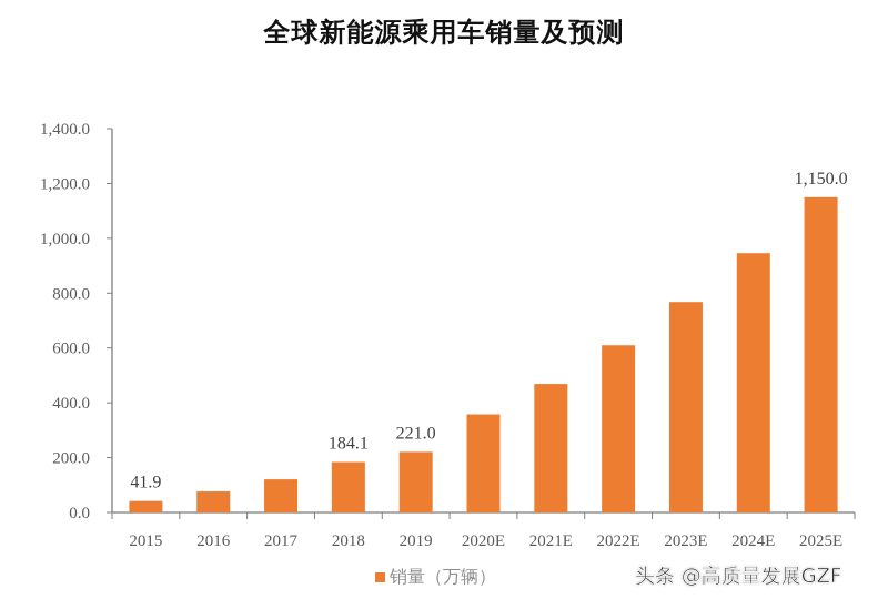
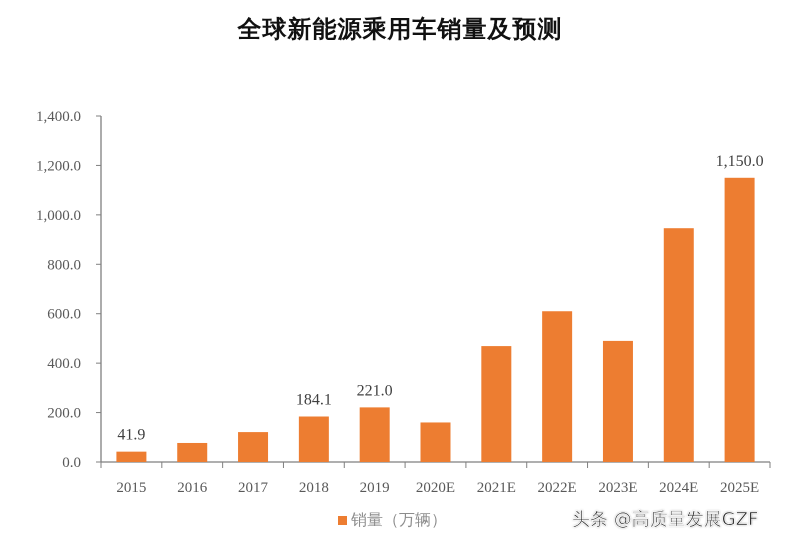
2020E: 360 -> 160
2023E: 770 -> 490
